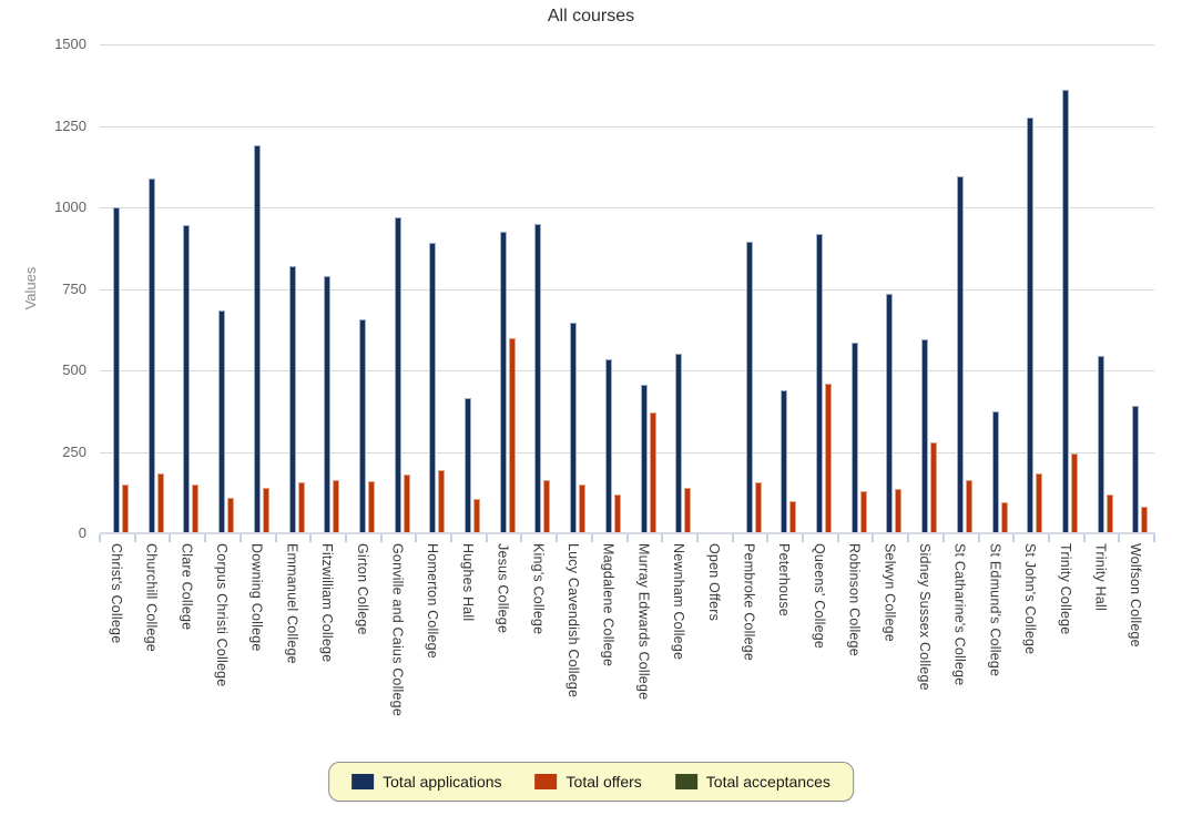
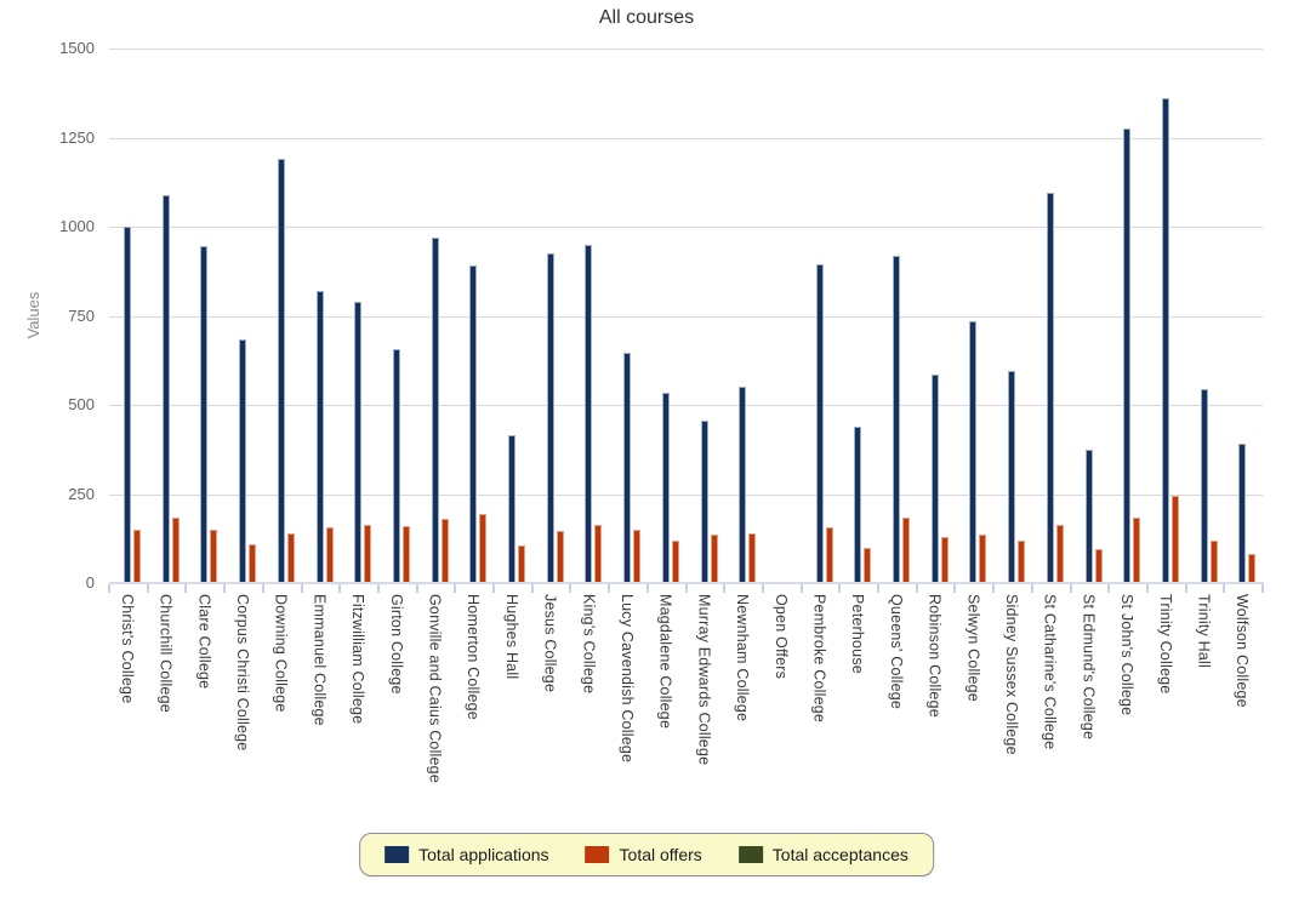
Total offers/Jesus College: 600 -> 140
Total offers/Murray Edwards College: 370 -> 140
Total offers/Queens' College: 460 -> 180
Total offers/Sidney Sussex College: 280 -> 120
